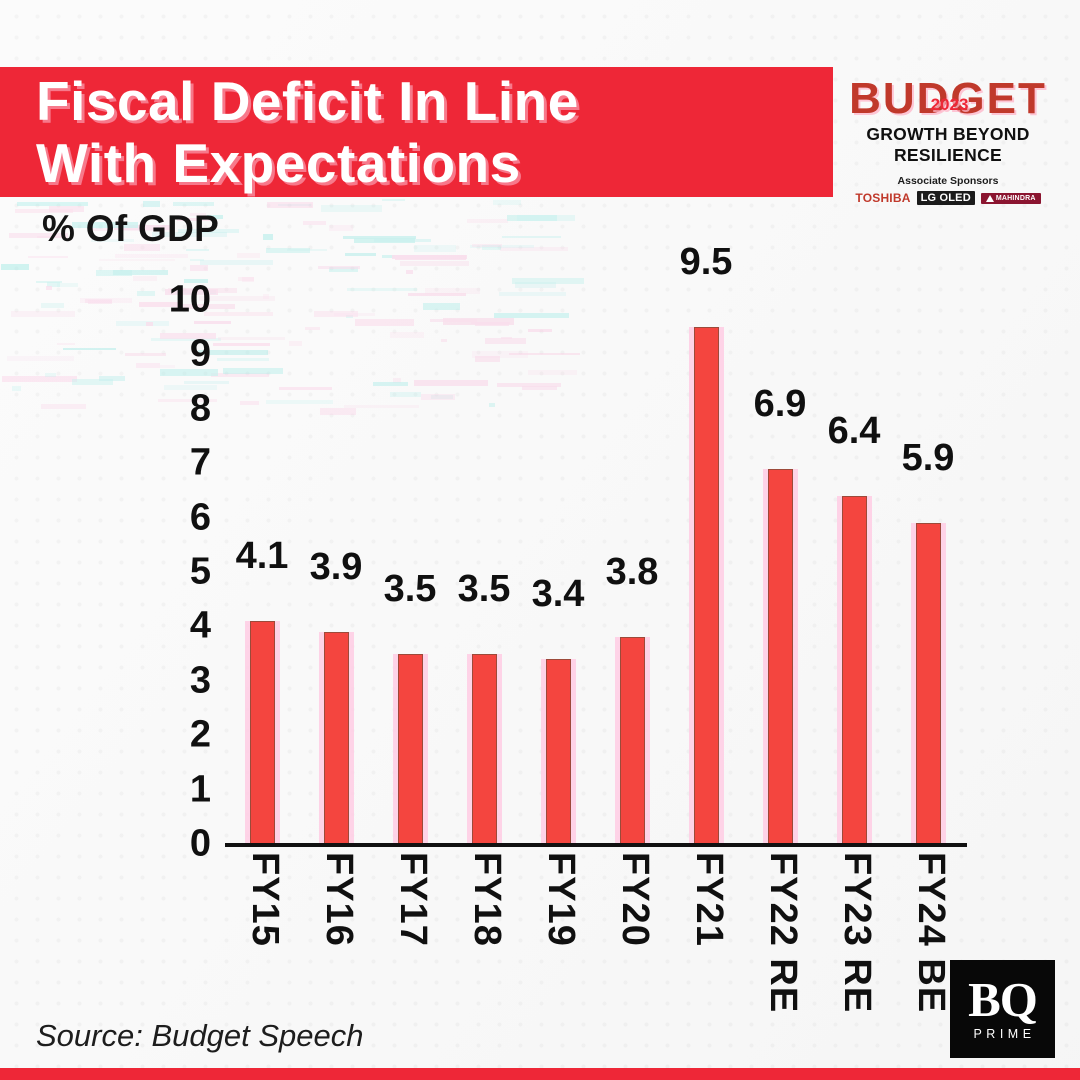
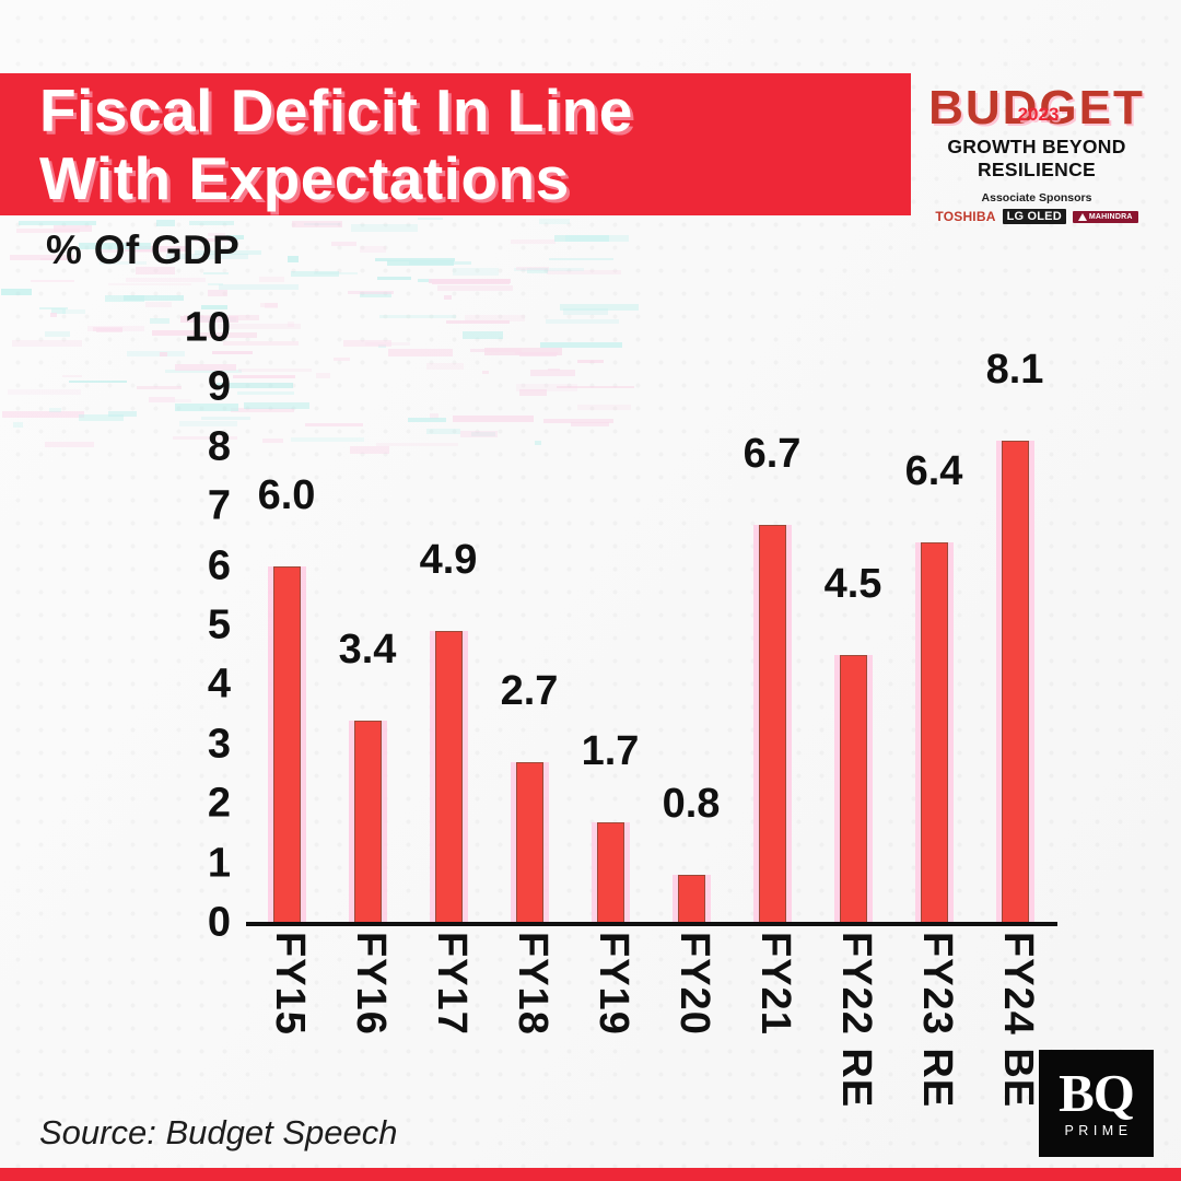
FY15: 4.1 -> 6.0
FY16: 3.9 -> 3.4
FY17: 3.5 -> 4.9
FY18: 3.5 -> 2.7
FY19: 3.4 -> 1.7
FY20: 3.8 -> 0.8
FY21: 9.5 -> 6.7
FY22 RE: 6.9 -> 4.5
FY24 BE: 5.9 -> 8.1
